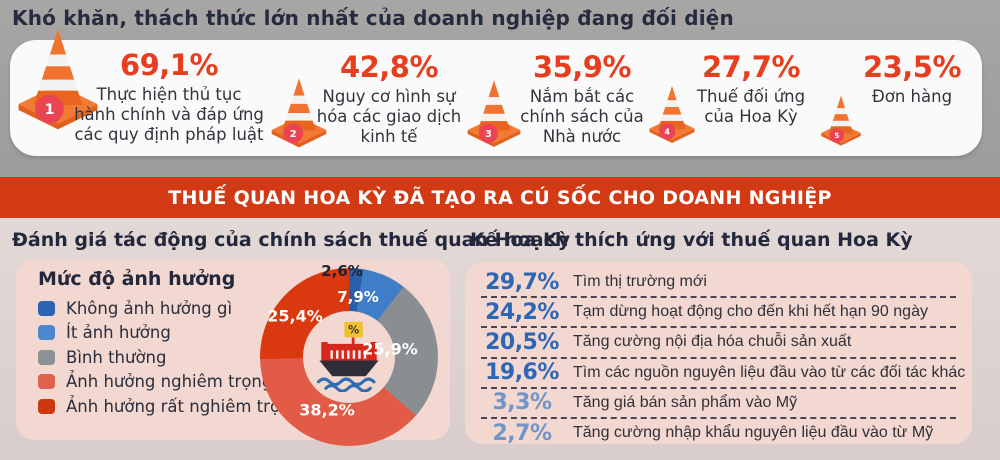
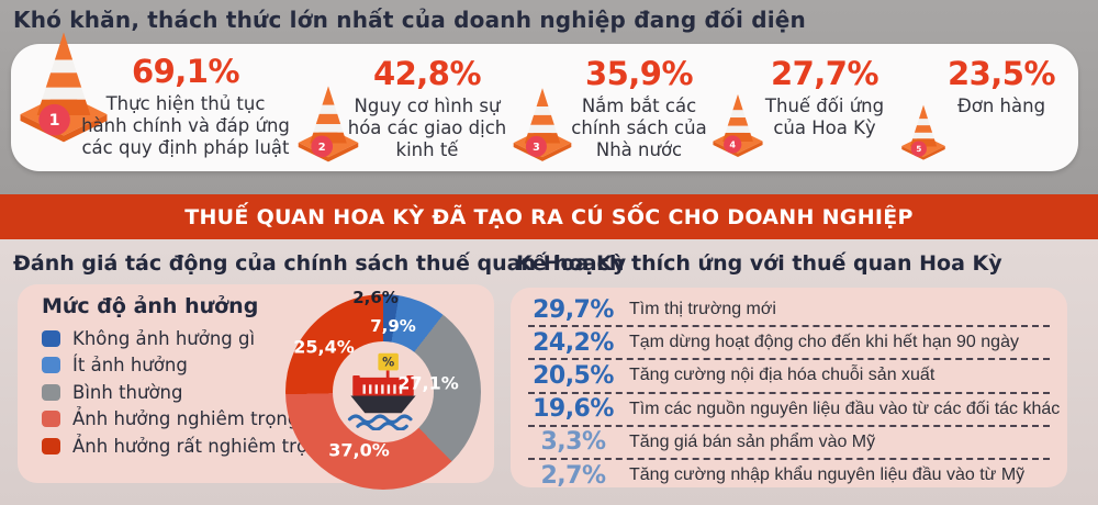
Đánh giá tác động của chính sách thuế quan Hoa Kỳ/Bình thường: 25,9% -> 27,1%
Đánh giá tác động của chính sách thuế quan Hoa Kỳ/Ảnh hưởng nghiêm trọng: 38,2% -> 37,0%
